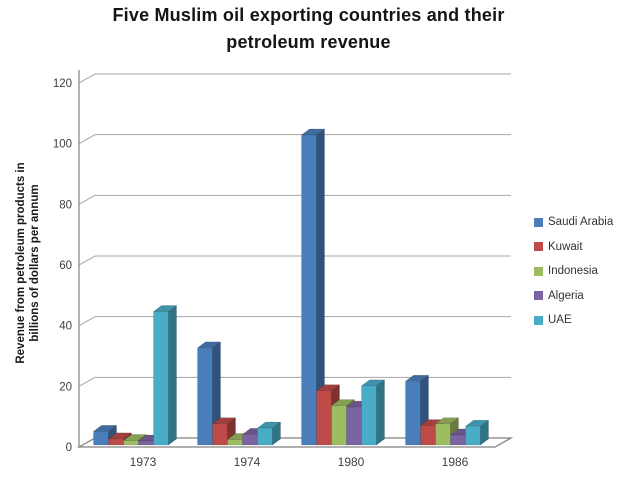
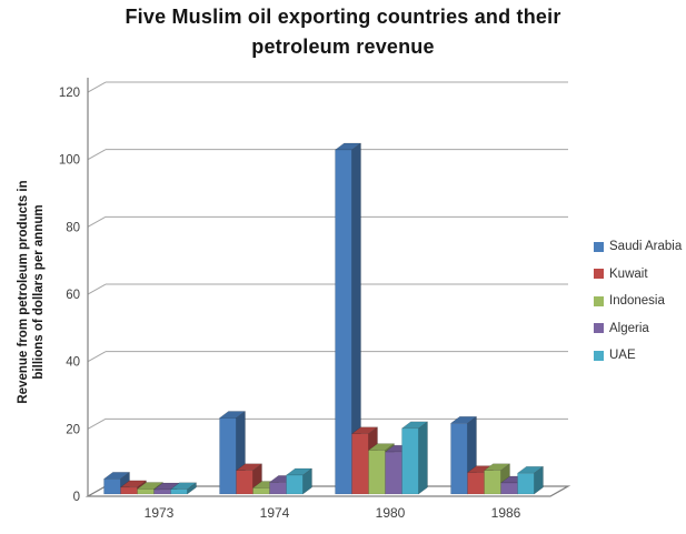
UAE/1973: 44 -> 1
Saudi Arabia/1974: 32 -> 23
